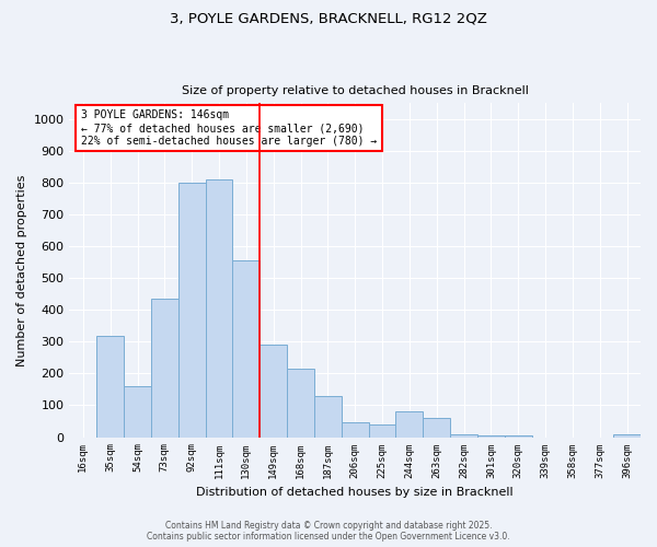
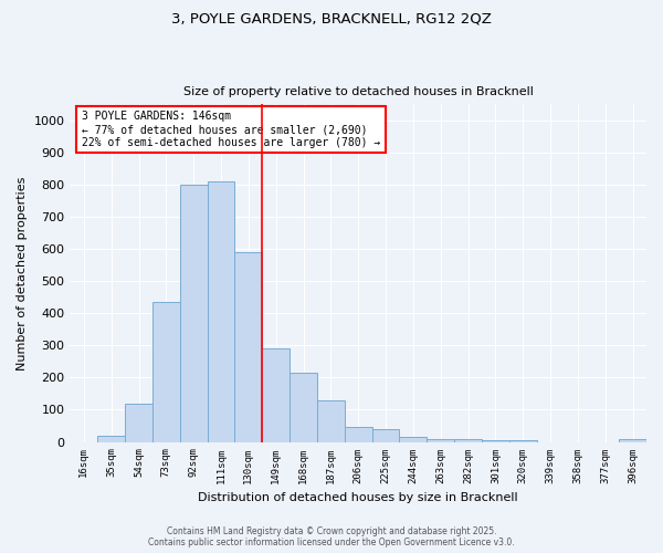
35sqm: 320 -> 20
54sqm: 160 -> 120
130sqm: 555 -> 590
244sqm: 80 -> 15
263sqm: 60 -> 10
